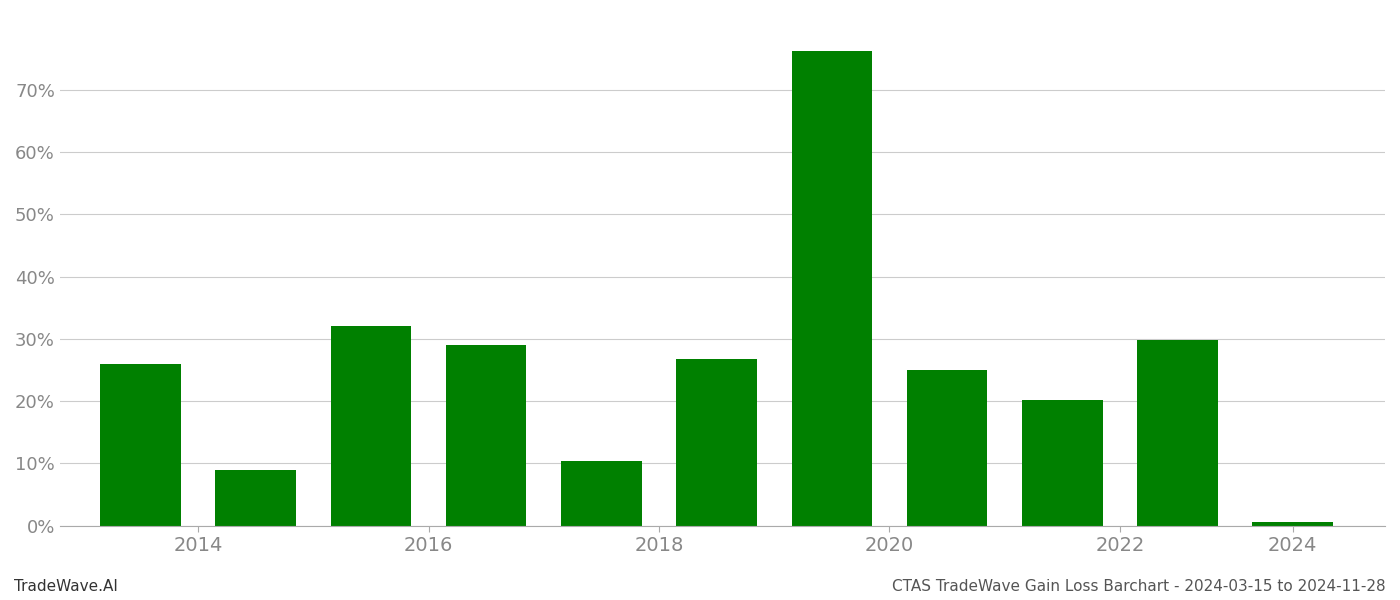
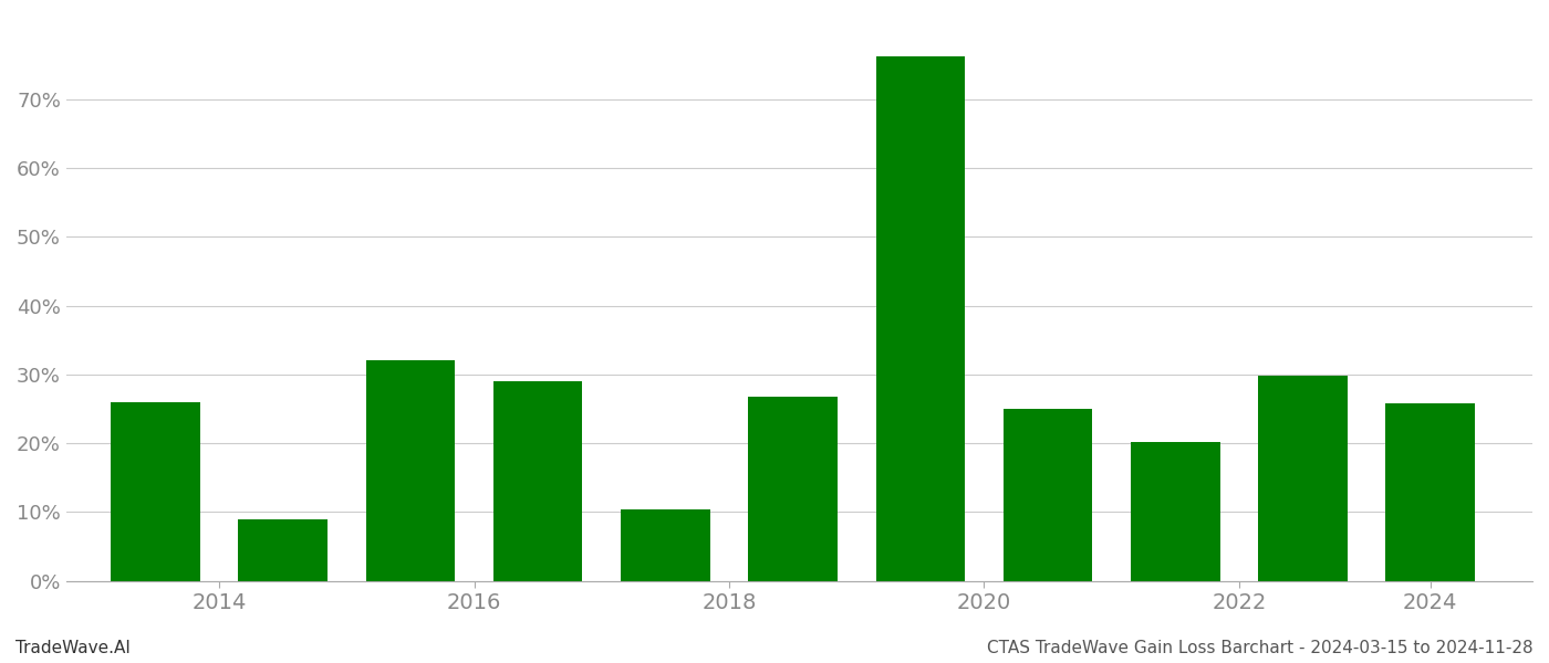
2024: 0.5% -> 25.8%
